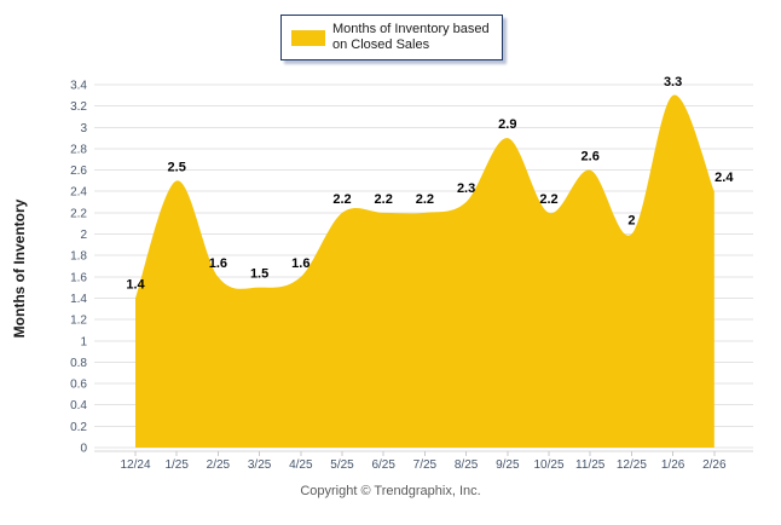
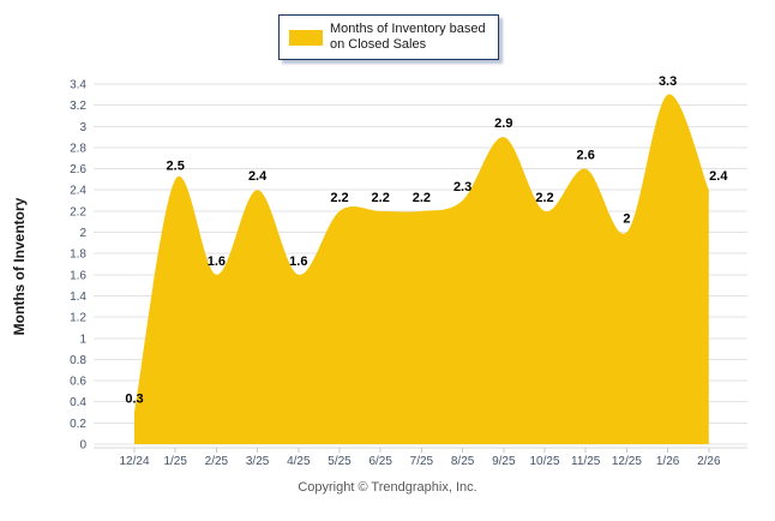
12/24: 1.4 -> 0.3
3/25: 1.5 -> 2.4
